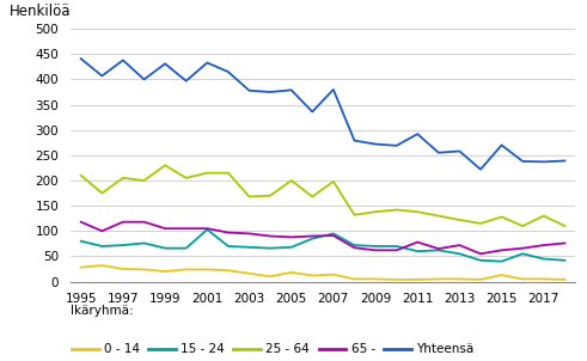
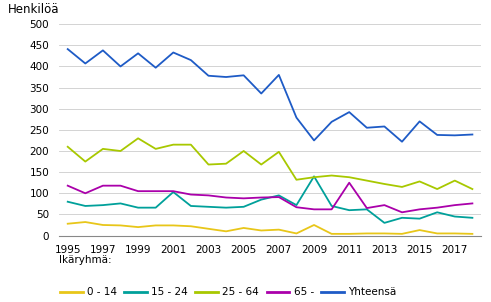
0 - 14/2009: 5 -> 25
15 - 24/2009: 70 -> 140
Yhteensä/2009: 272 -> 225
65 -/2011: 78 -> 125
15 - 24/2013: 55 -> 30
